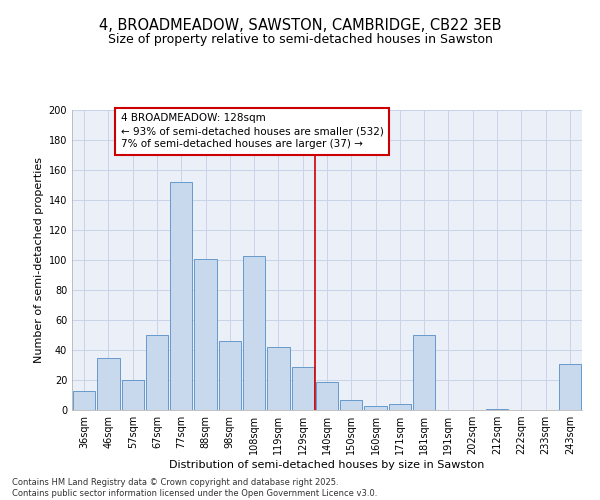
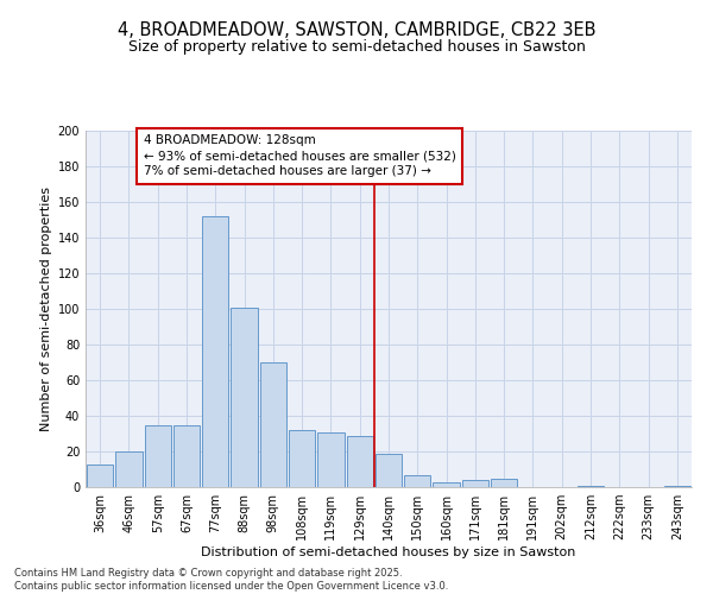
46sqm: 35 -> 20
57sqm: 20 -> 35
67sqm: 50 -> 35
98sqm: 46 -> 70
108sqm: 103 -> 32
119sqm: 42 -> 31
181sqm: 50 -> 5
243sqm: 31 -> 1
